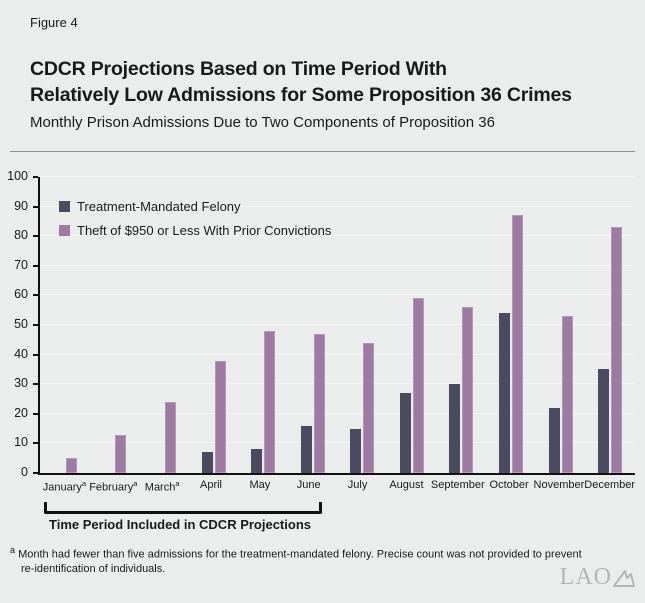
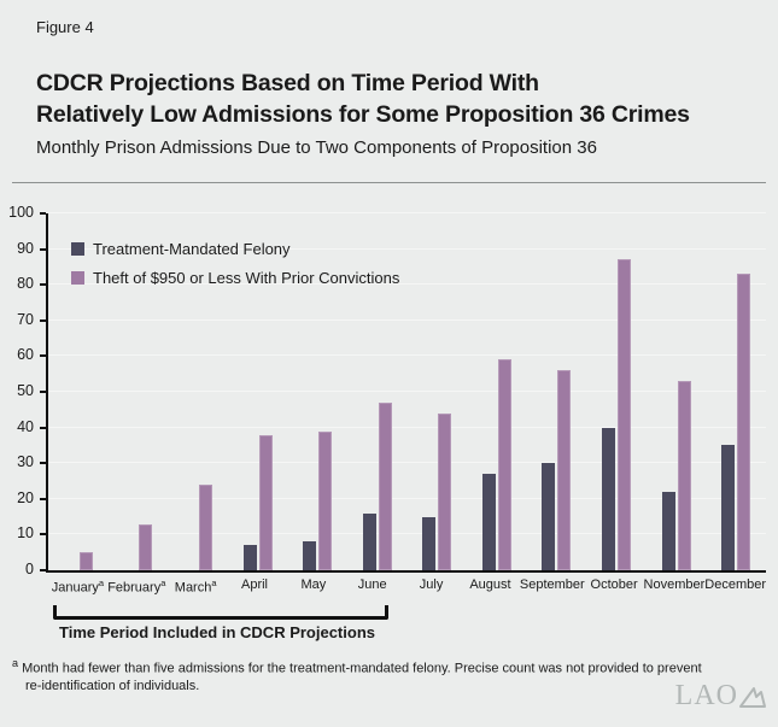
Theft of $950 or Less With Prior Convictions/May: 48 -> 39
Treatment-Mandated Felony/October: 54 -> 40
